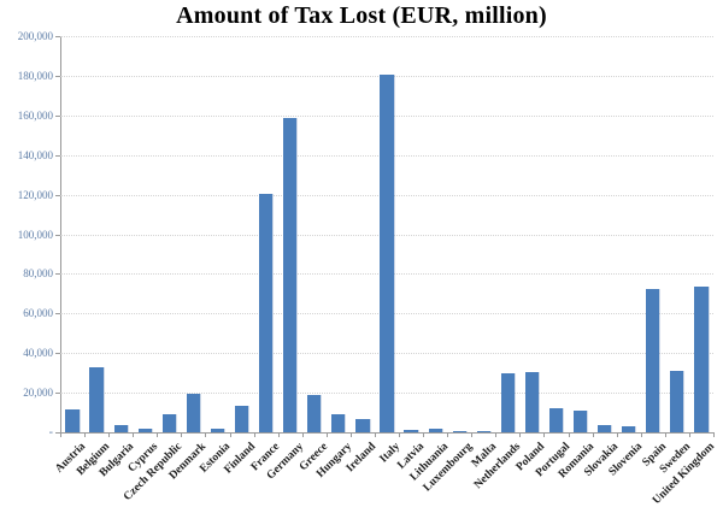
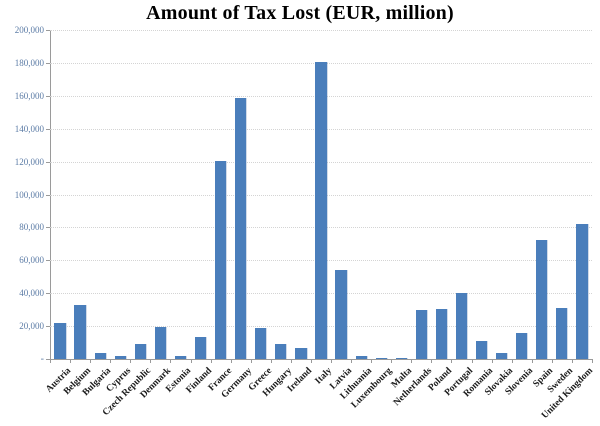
Austria: 12000 -> 22000
Latvia: 1000 -> 54000
Portugal: 12000 -> 40000
Slovenia: 3000 -> 16000
United Kingdom: 74000 -> 82000
